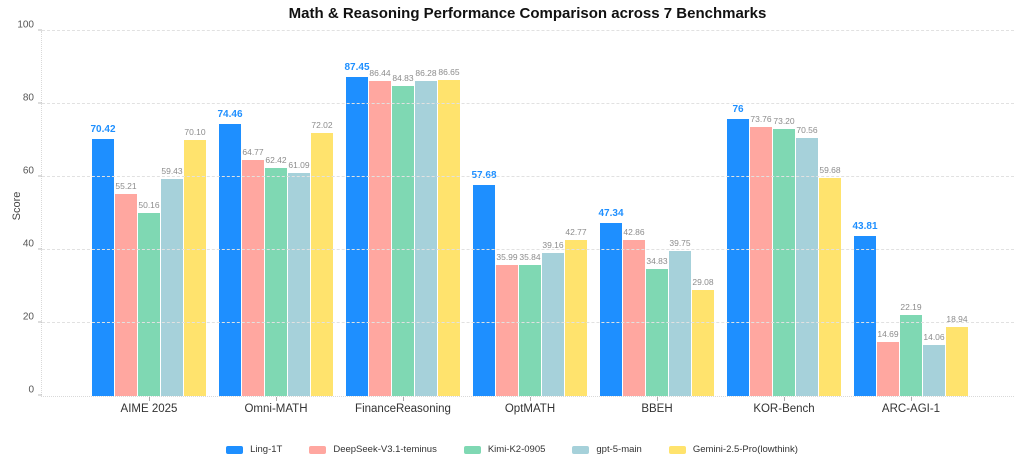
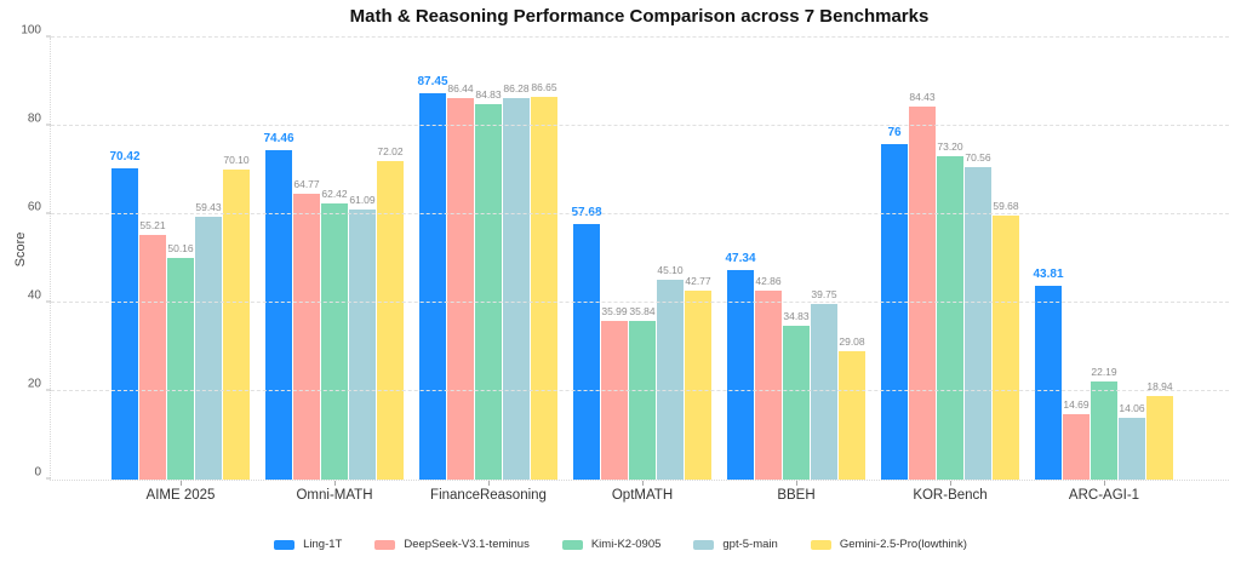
gpt-5-main/OptMATH: 39.16 -> 45.10
DeepSeek-V3.1-teminus/KOR-Bench: 73.76 -> 84.43
